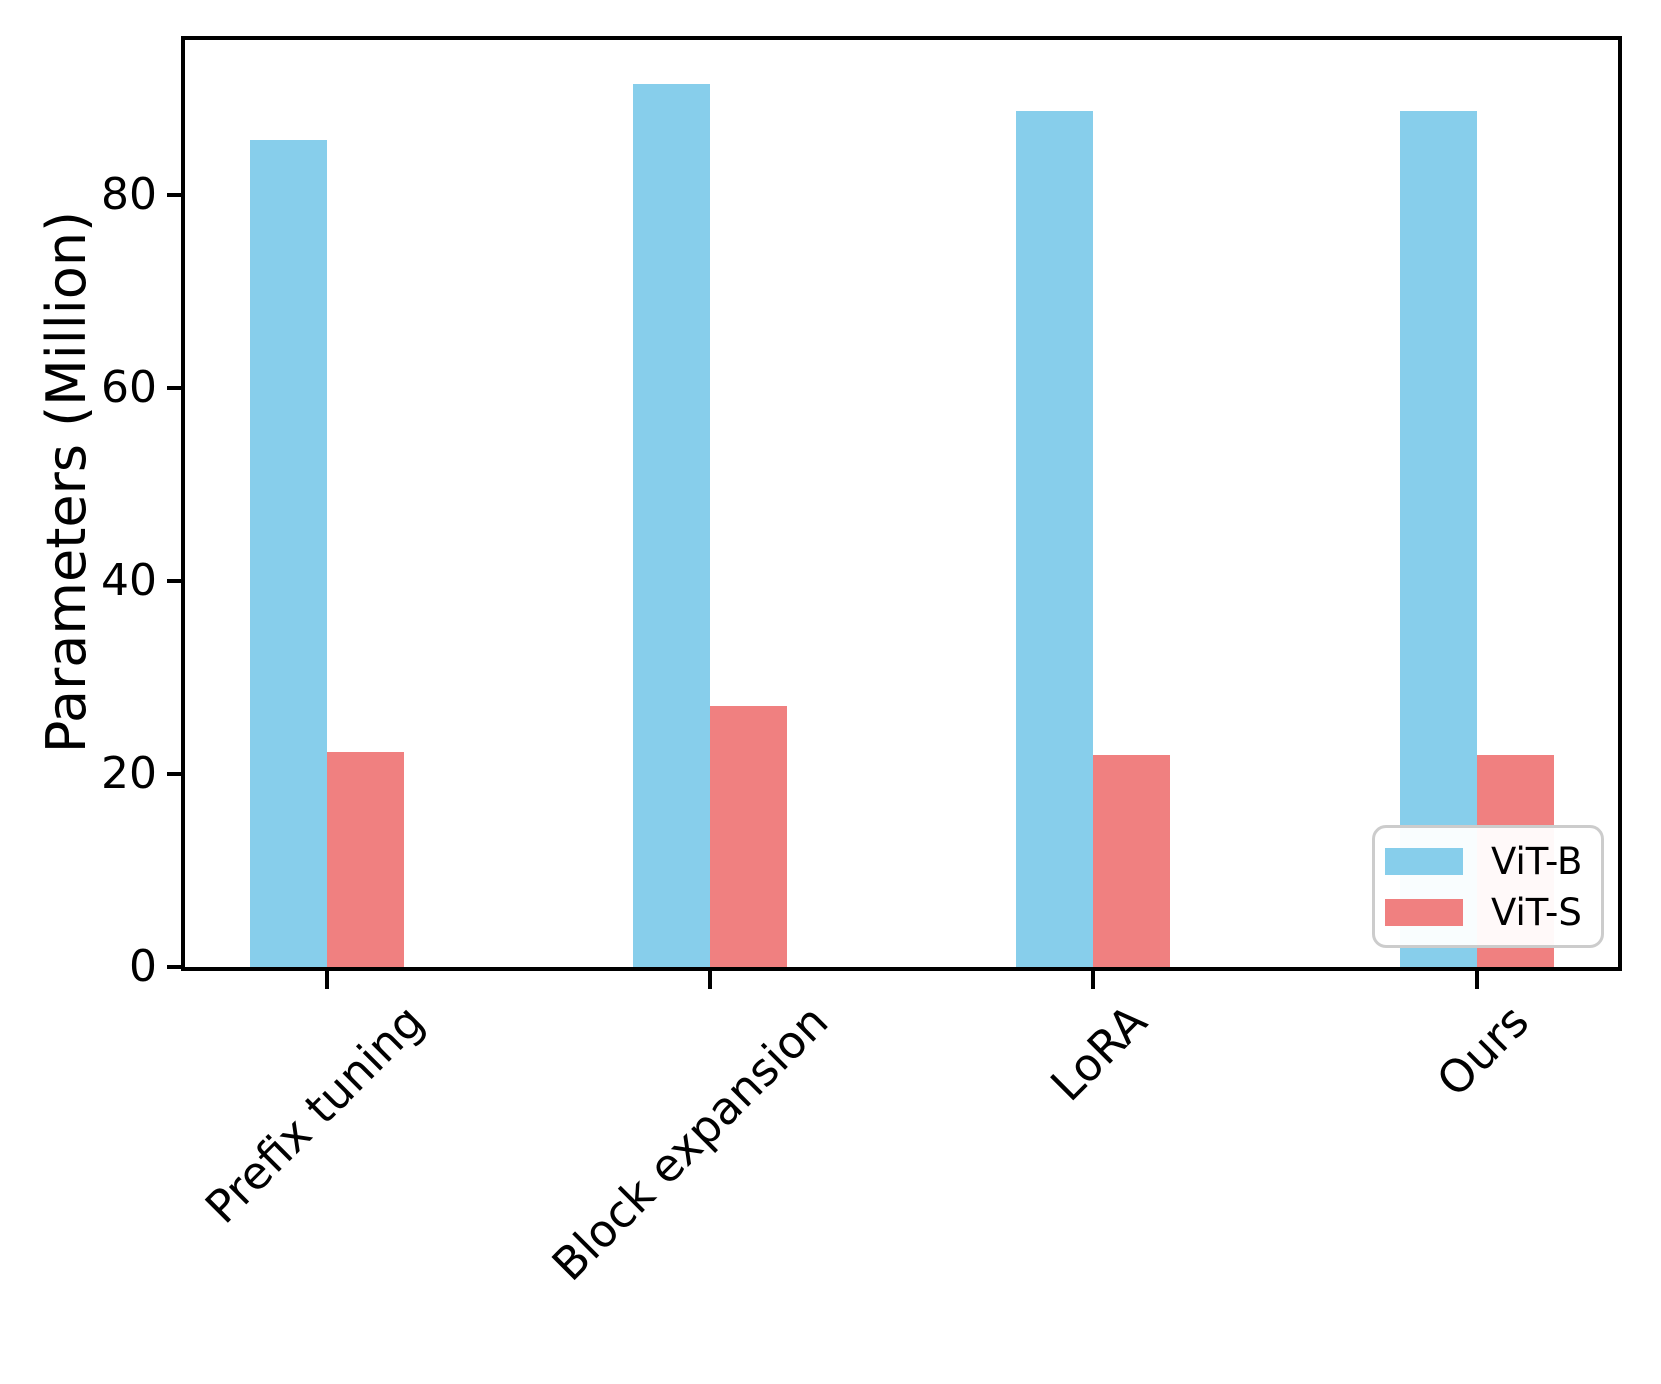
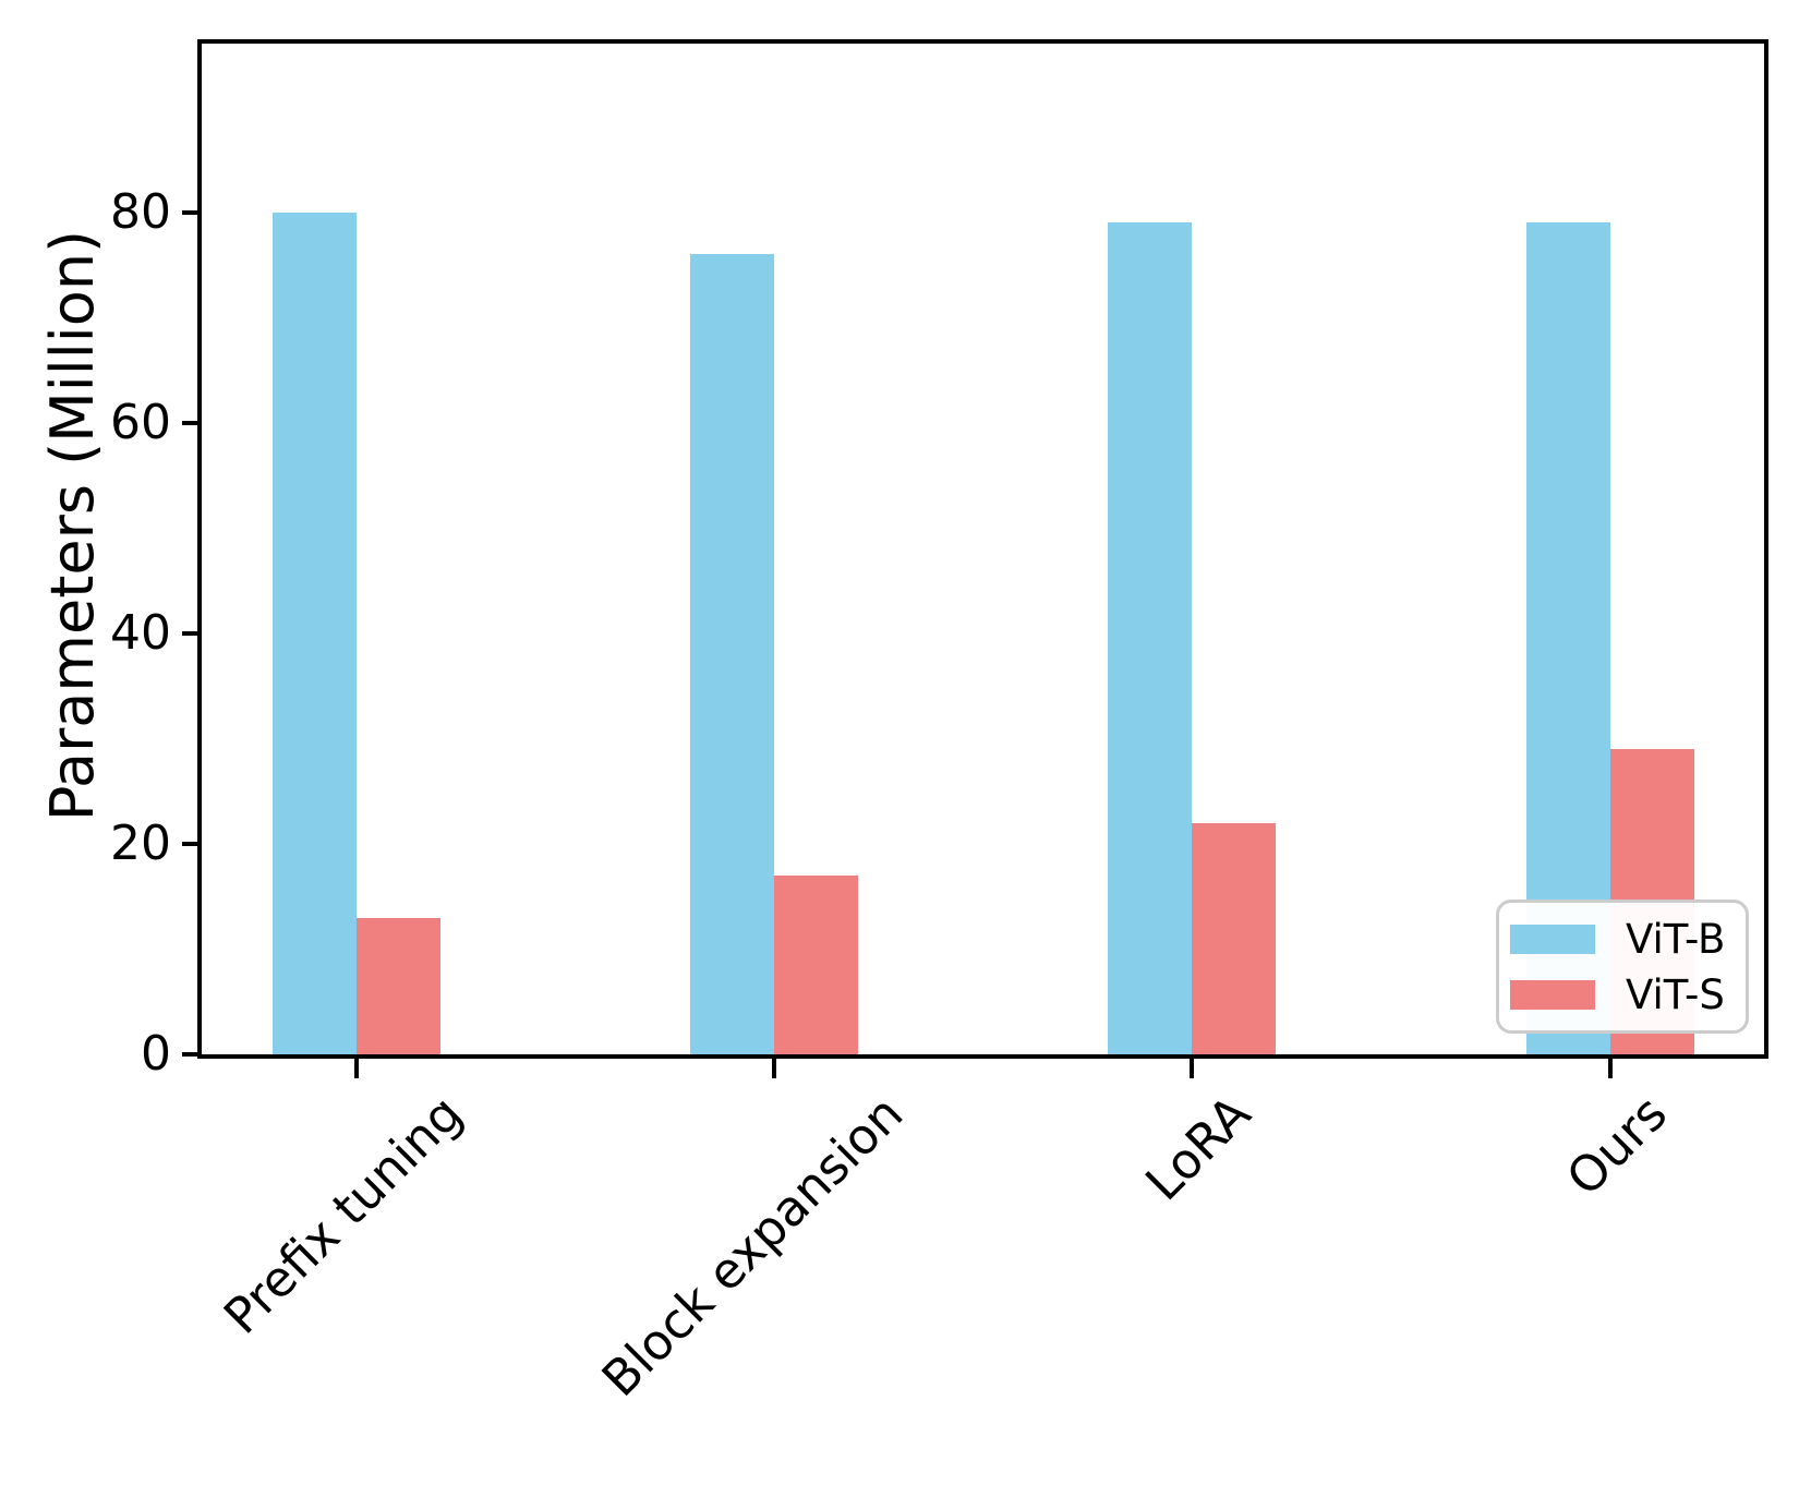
ViT-B/Prefix tuning: 86 -> 80
ViT-S/Prefix tuning: 22 -> 13
ViT-B/Block expansion: 91 -> 76
ViT-S/Block expansion: 27 -> 17
ViT-B/LoRA: 89 -> 79
ViT-B/Ours: 89 -> 79
ViT-S/Ours: 22 -> 29
